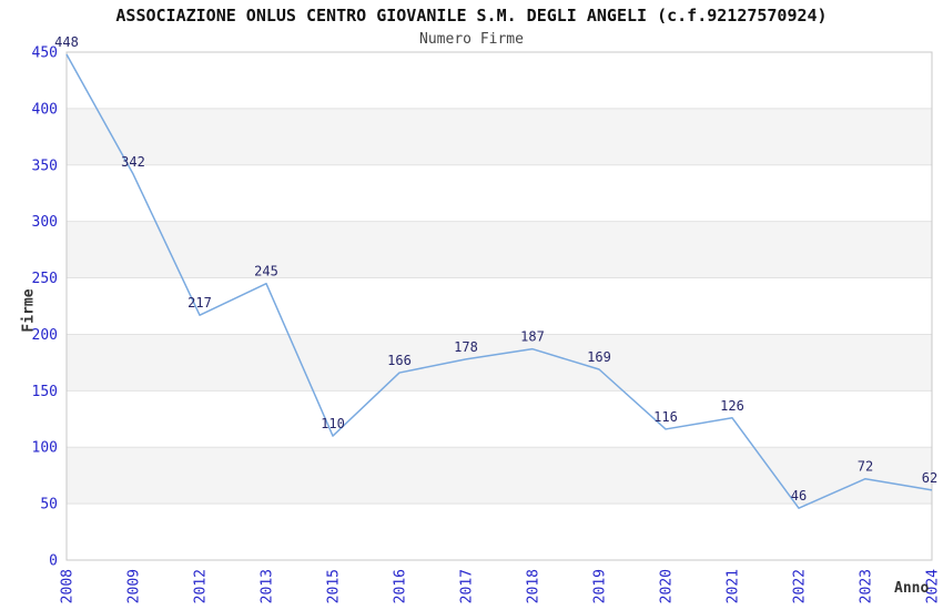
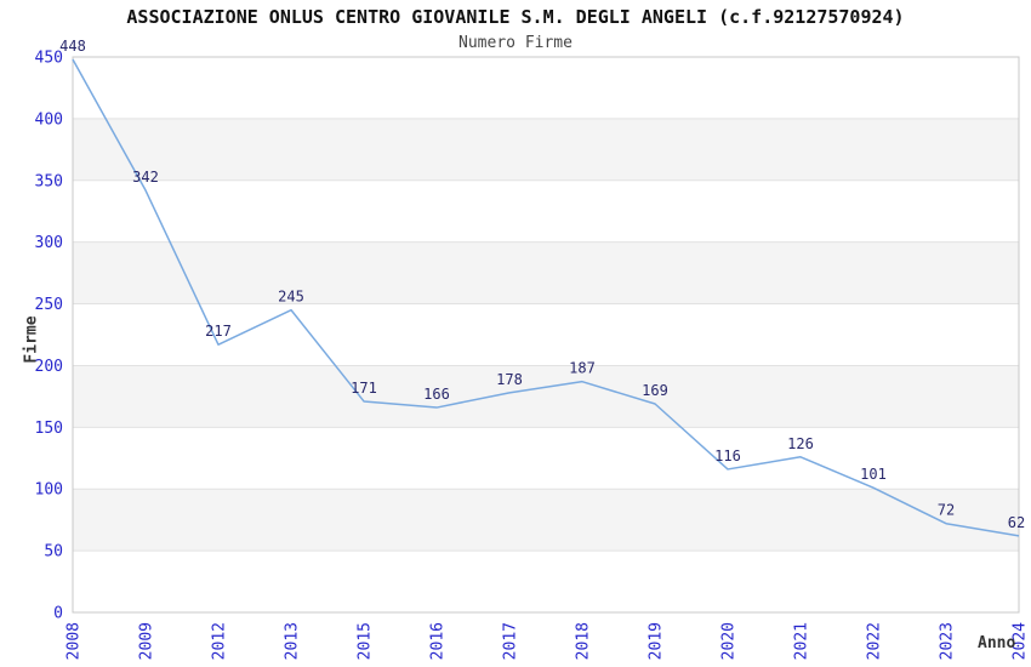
2015: 110 -> 171
2022: 46 -> 101
